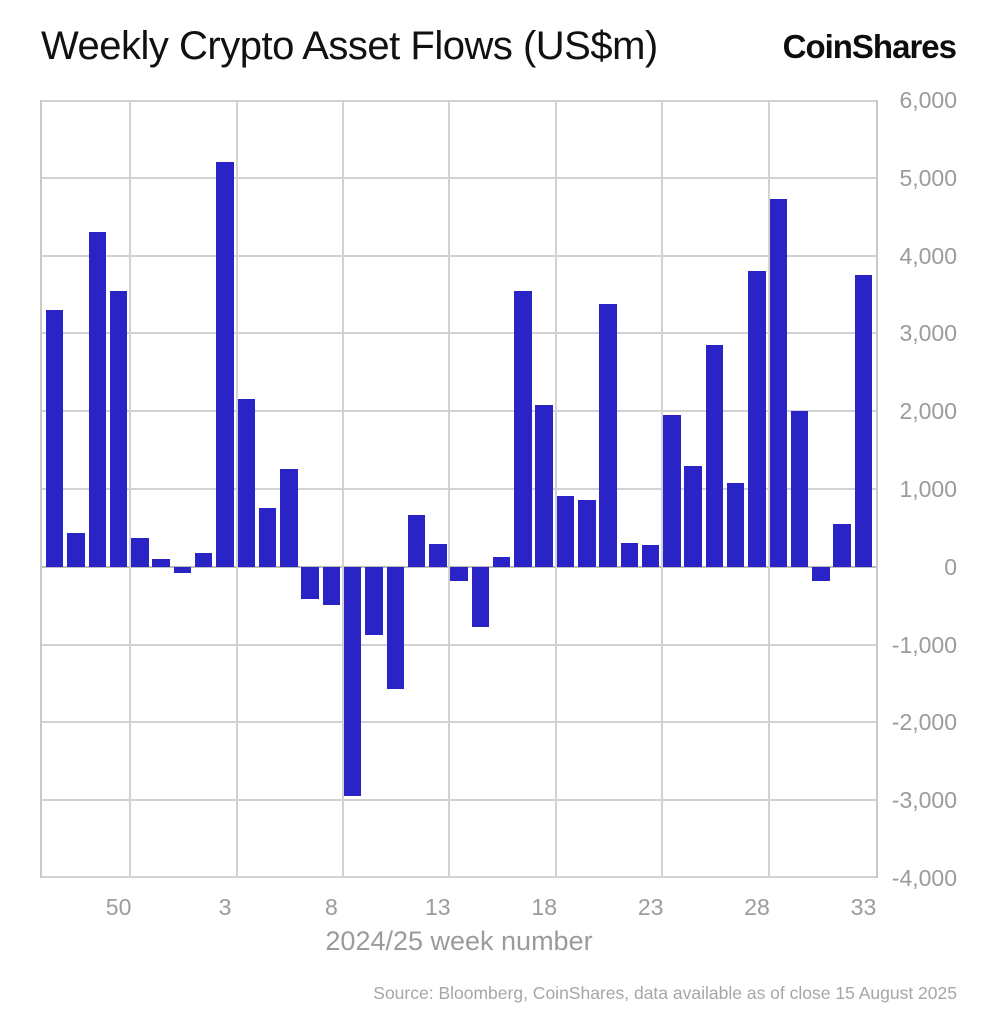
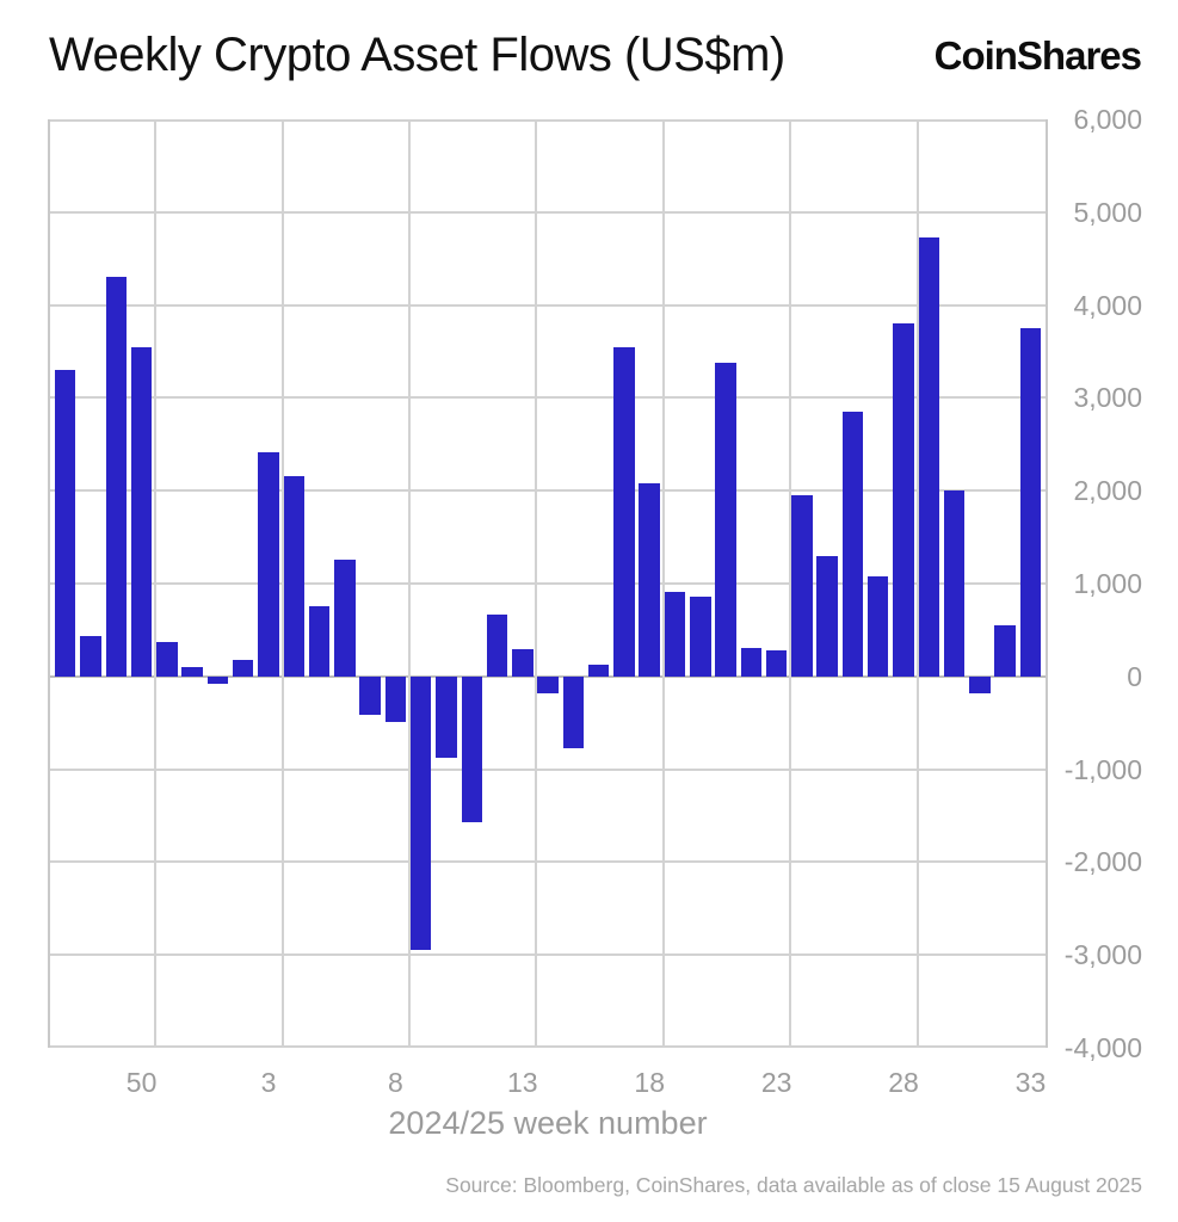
3: 5200 -> 2400
